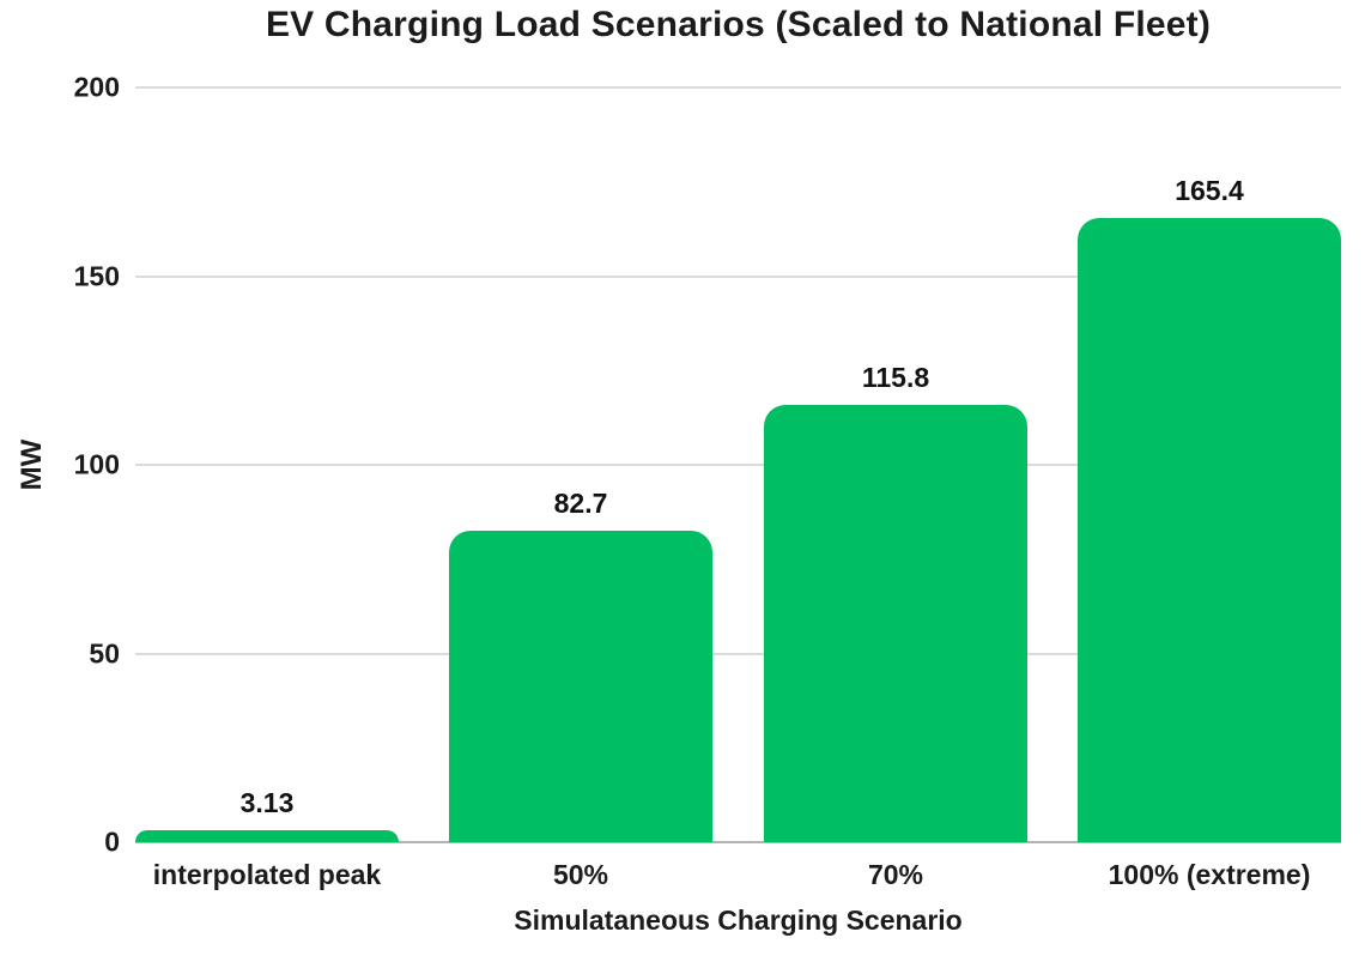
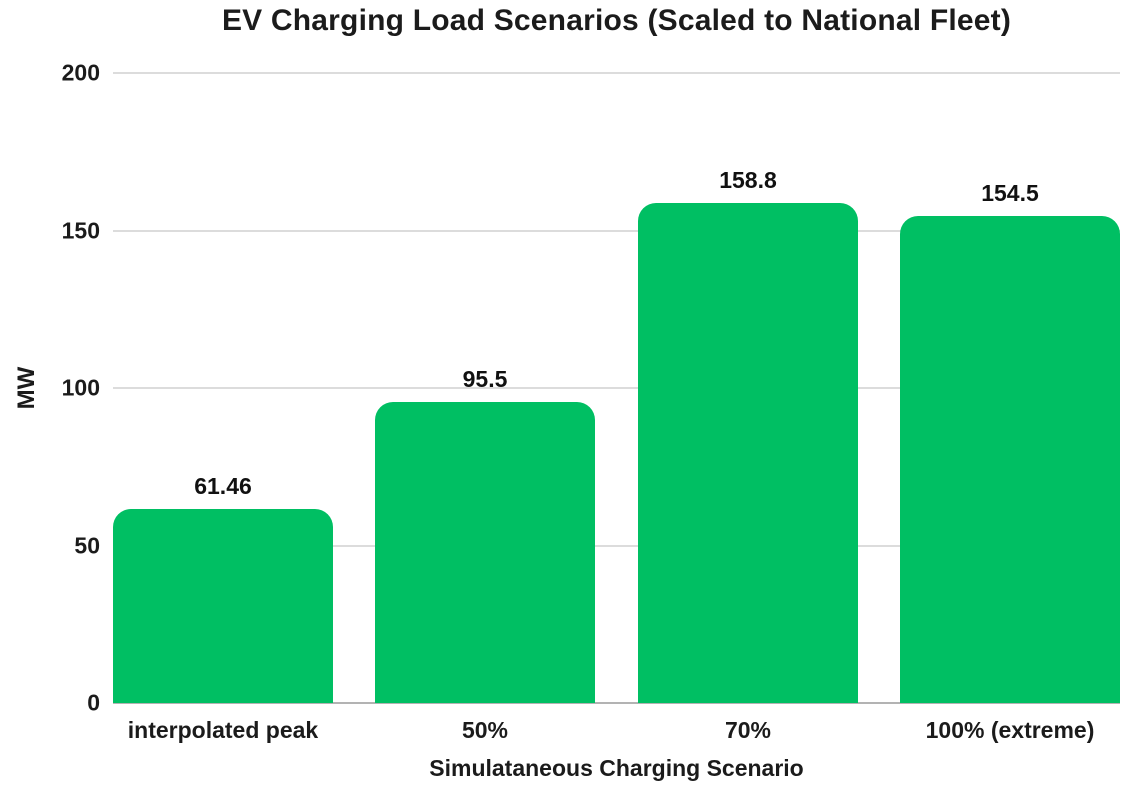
interpolated peak: 3.13 -> 61.46
50%: 82.7 -> 95.5
70%: 115.8 -> 158.8
100% (extreme): 165.4 -> 154.5
